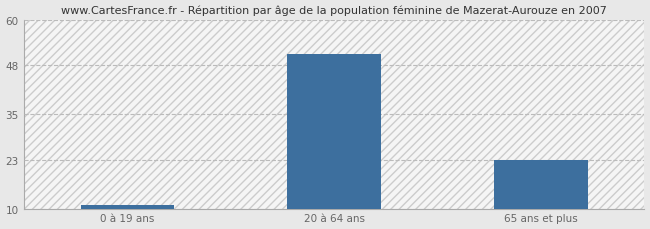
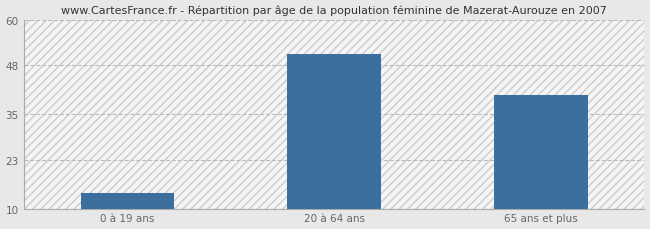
0 à 19 ans: 11 -> 14
65 ans et plus: 23 -> 40
